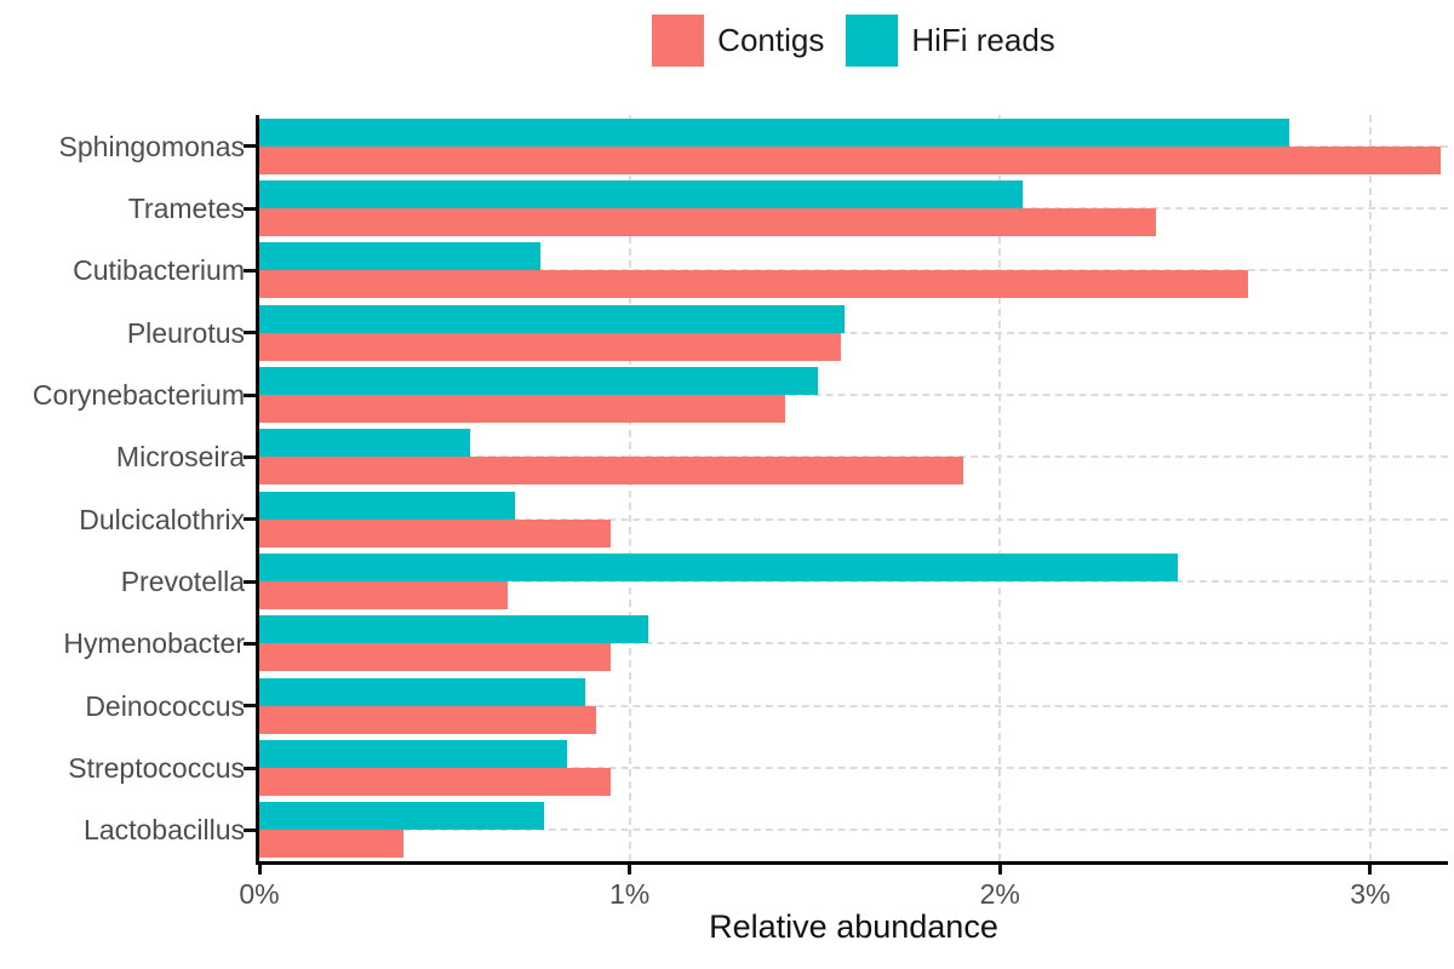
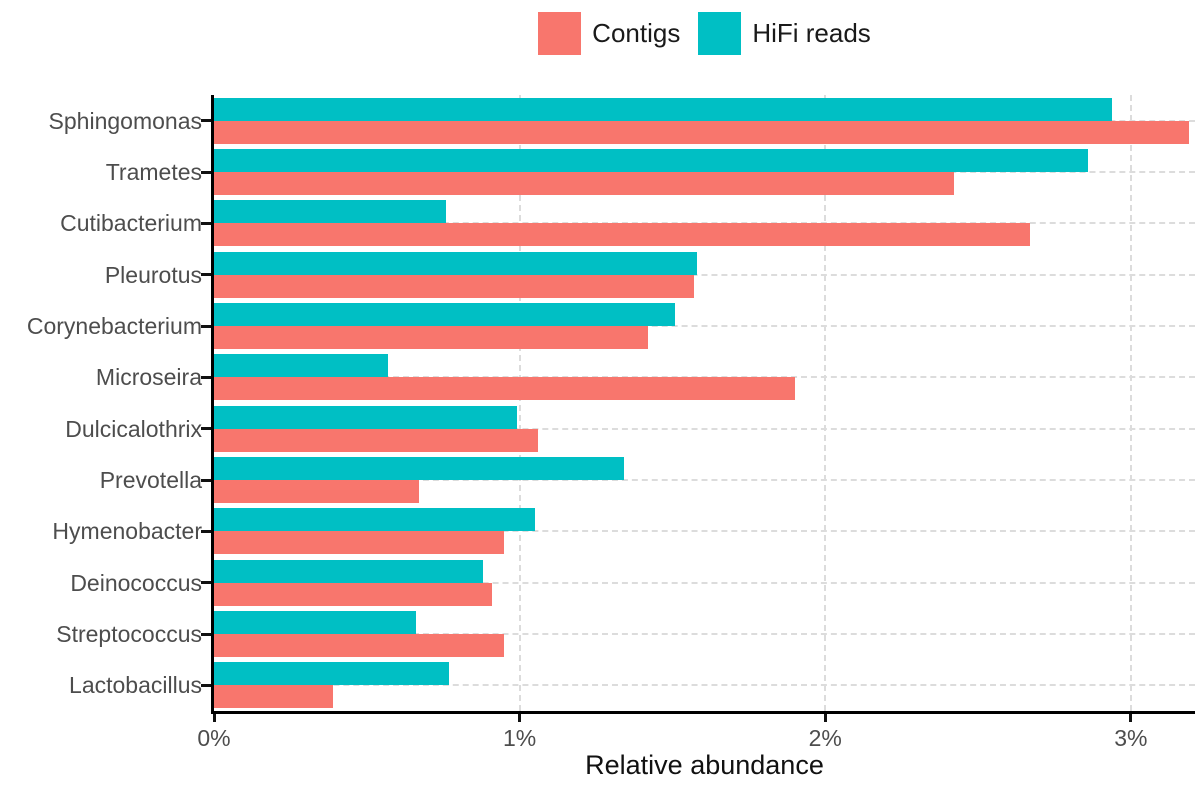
HiFi reads/Sphingomonas: 2.78% -> 2.94%
HiFi reads/Trametes: 2.06% -> 2.86%
Contigs/Dulcicalothrix: 0.95% -> 1.06%
HiFi reads/Dulcicalothrix: 0.69% -> 0.99%
HiFi reads/Prevotella: 2.48% -> 1.34%
HiFi reads/Streptococcus: 0.83% -> 0.66%
